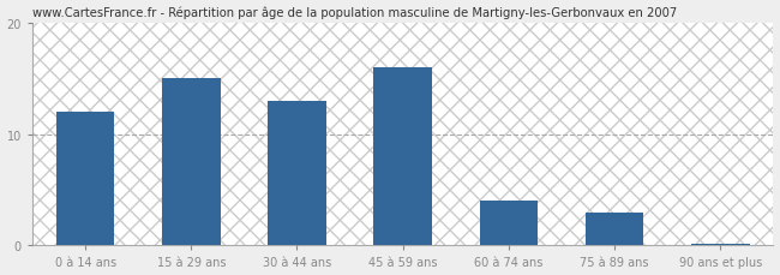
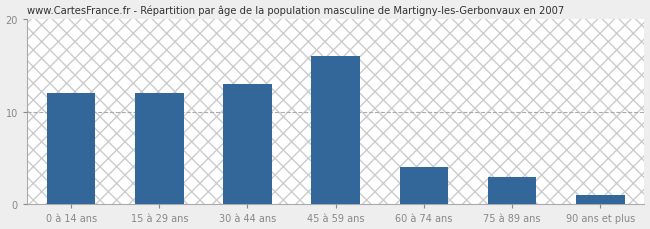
15 à 29 ans: 15.0 -> 12.0
90 ans et plus: 0.2 -> 1.0
